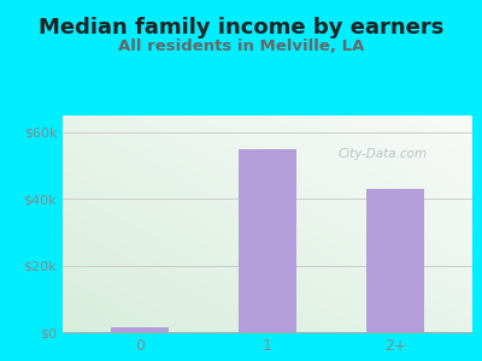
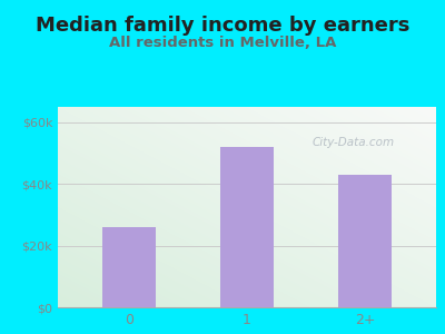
0: $1.5k -> $26.0k
1: $55.0k -> $52.0k
